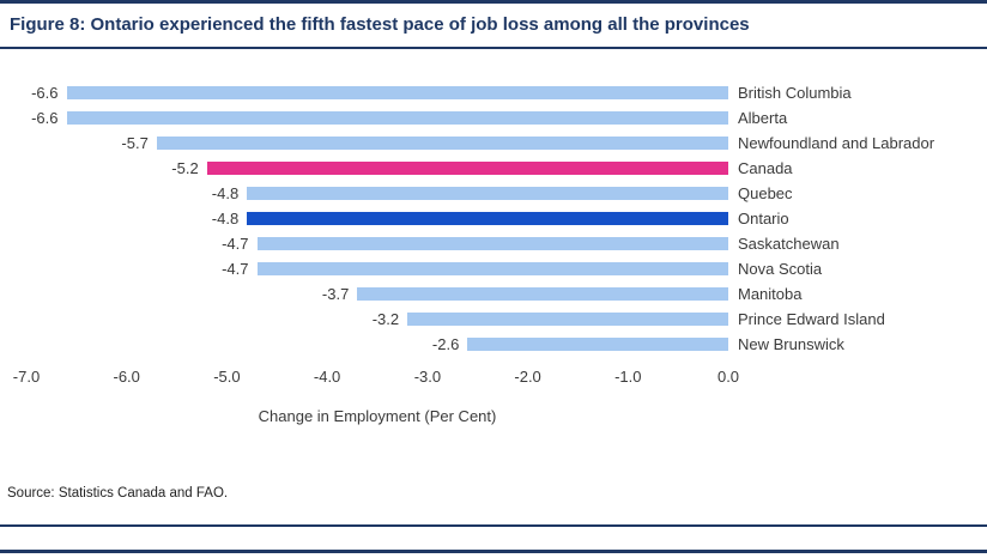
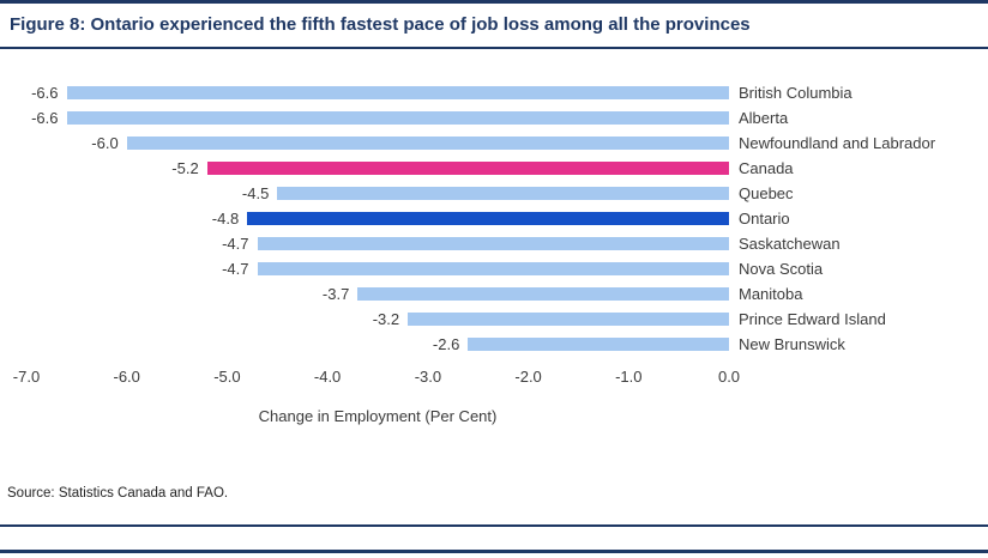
Newfoundland and Labrador: -5.7 -> -6.0
Quebec: -4.8 -> -4.5
